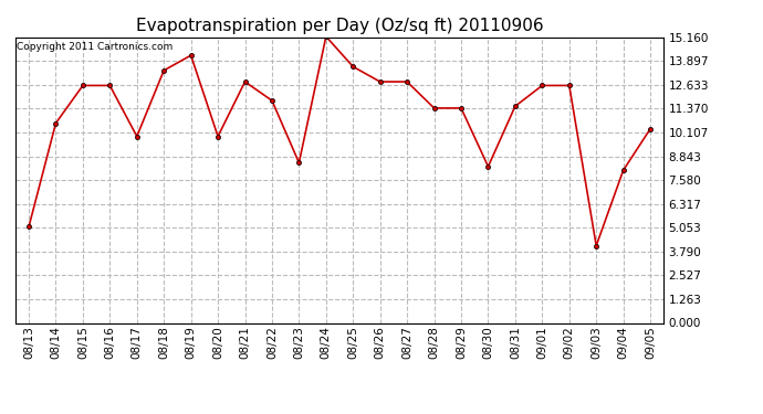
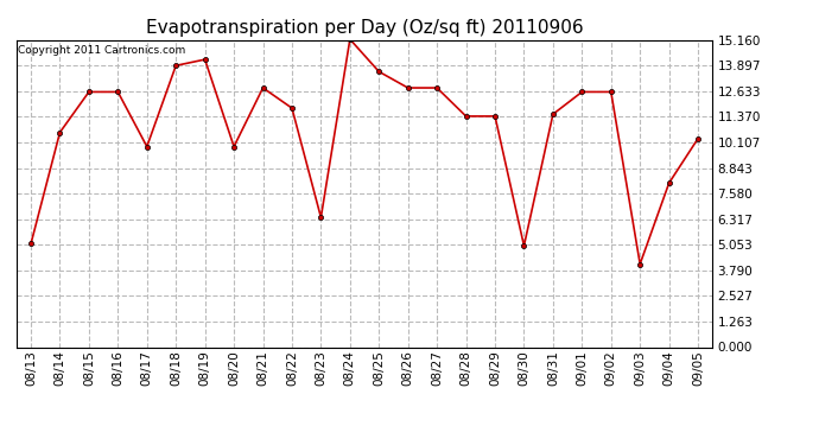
08/18: 13.4 -> 13.9
08/23: 8.5 -> 6.4
08/30: 8.3 -> 5.0
